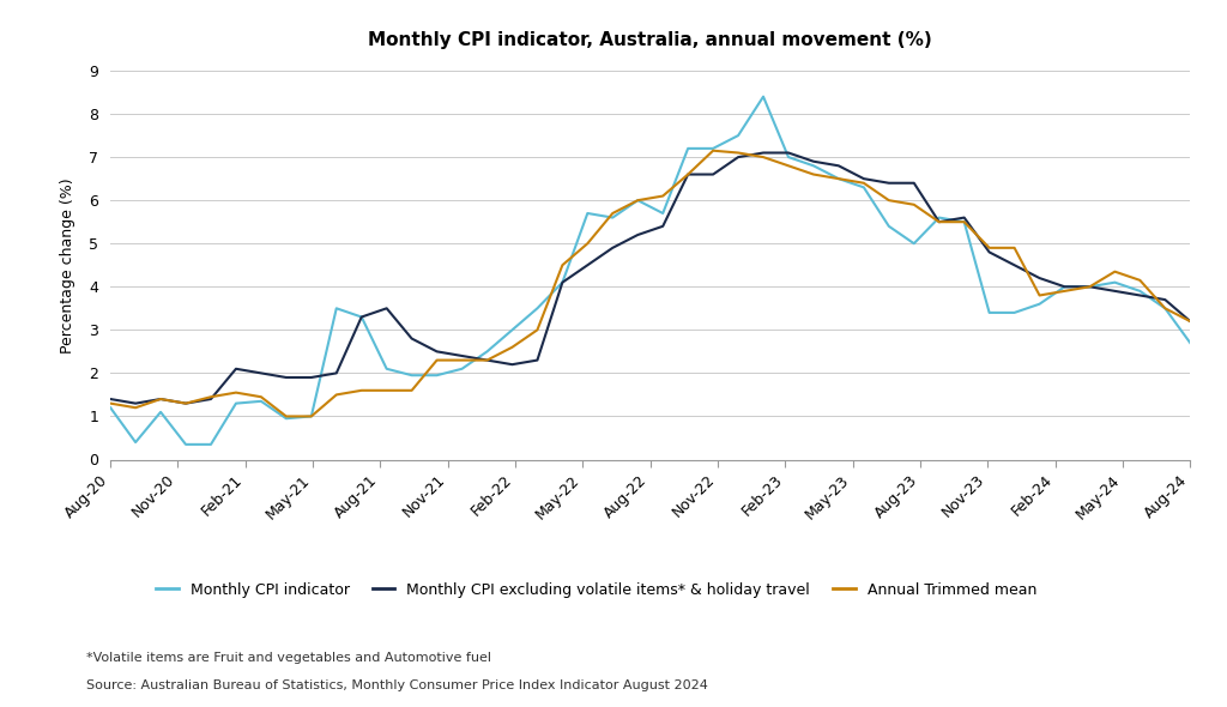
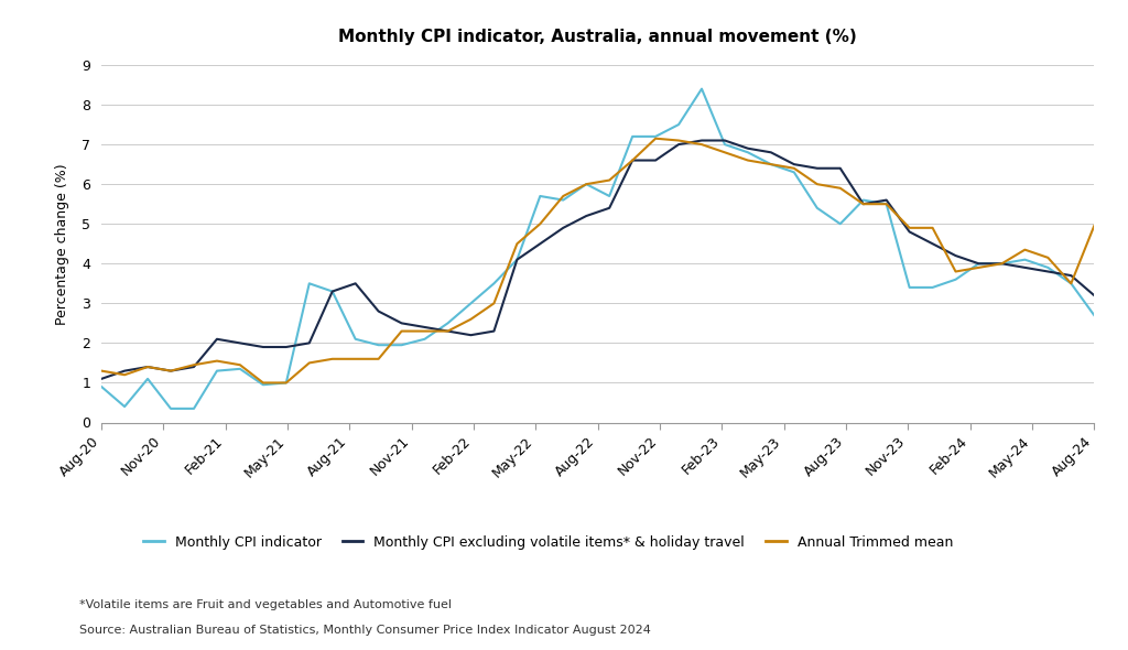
Monthly CPI indicator/Aug-20: 1.20 -> 0.90
Monthly CPI excluding volatile items* & holiday travel/Aug-20: 1.4 -> 1.1
Annual Trimmed mean/Aug-24: 3.20 -> 4.95
